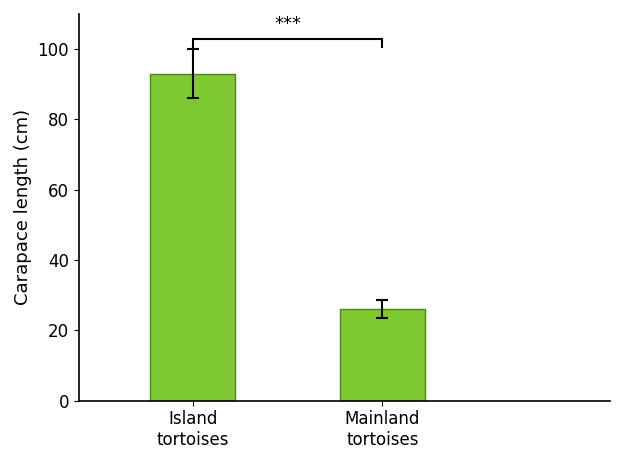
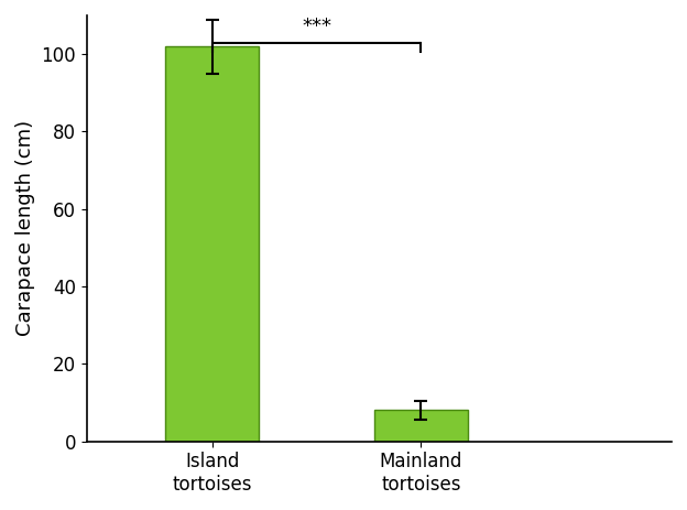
Island tortoises: 93 -> 102
Mainland tortoises: 26 -> 8
